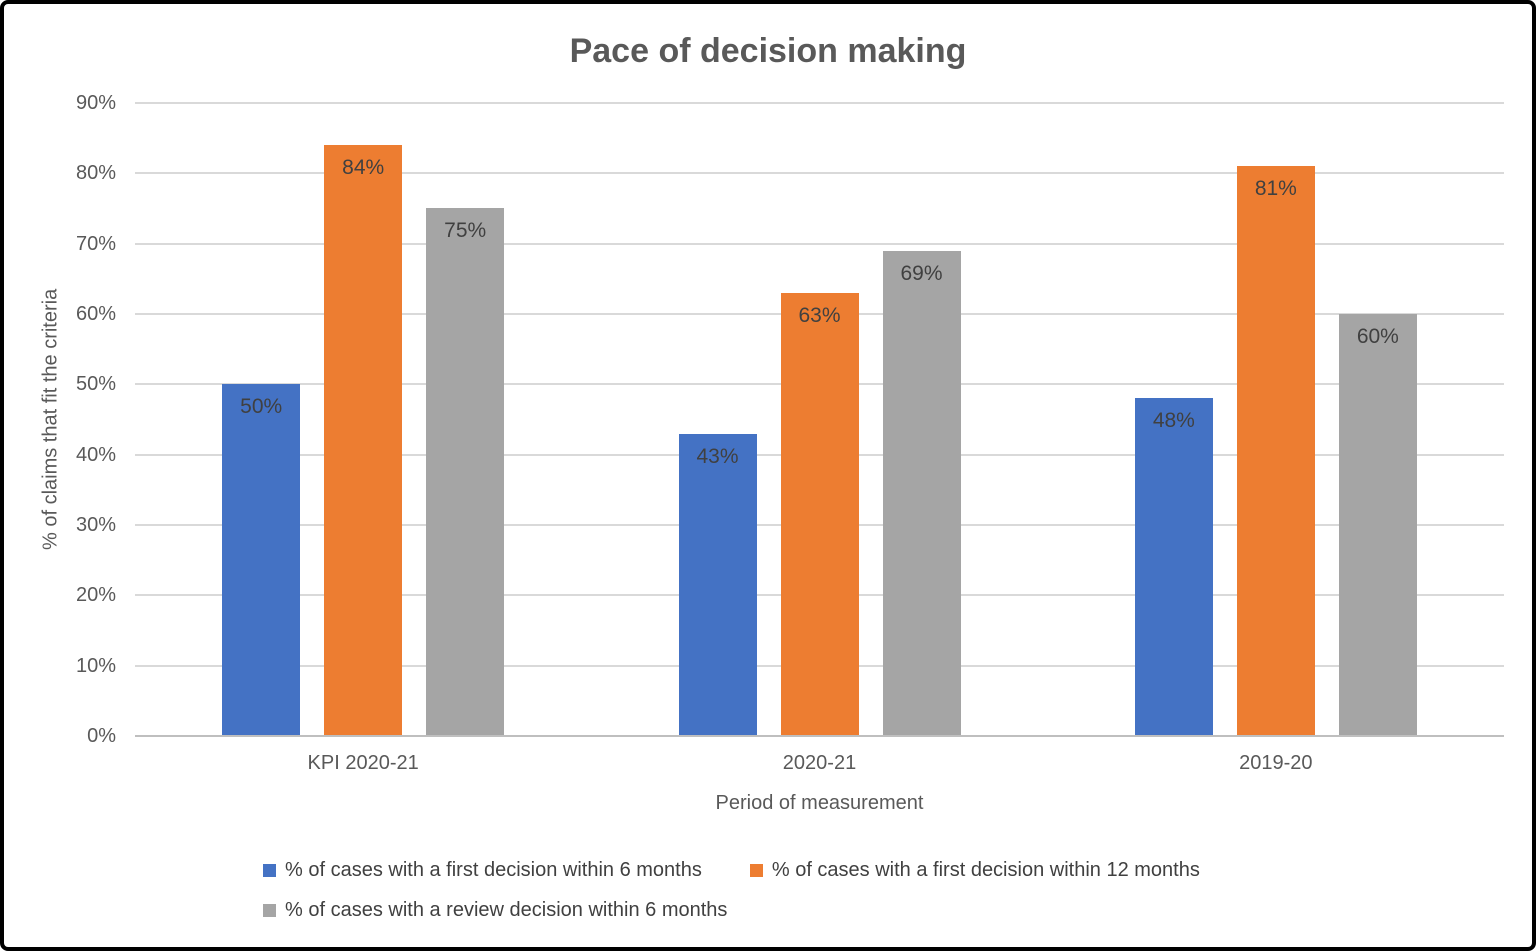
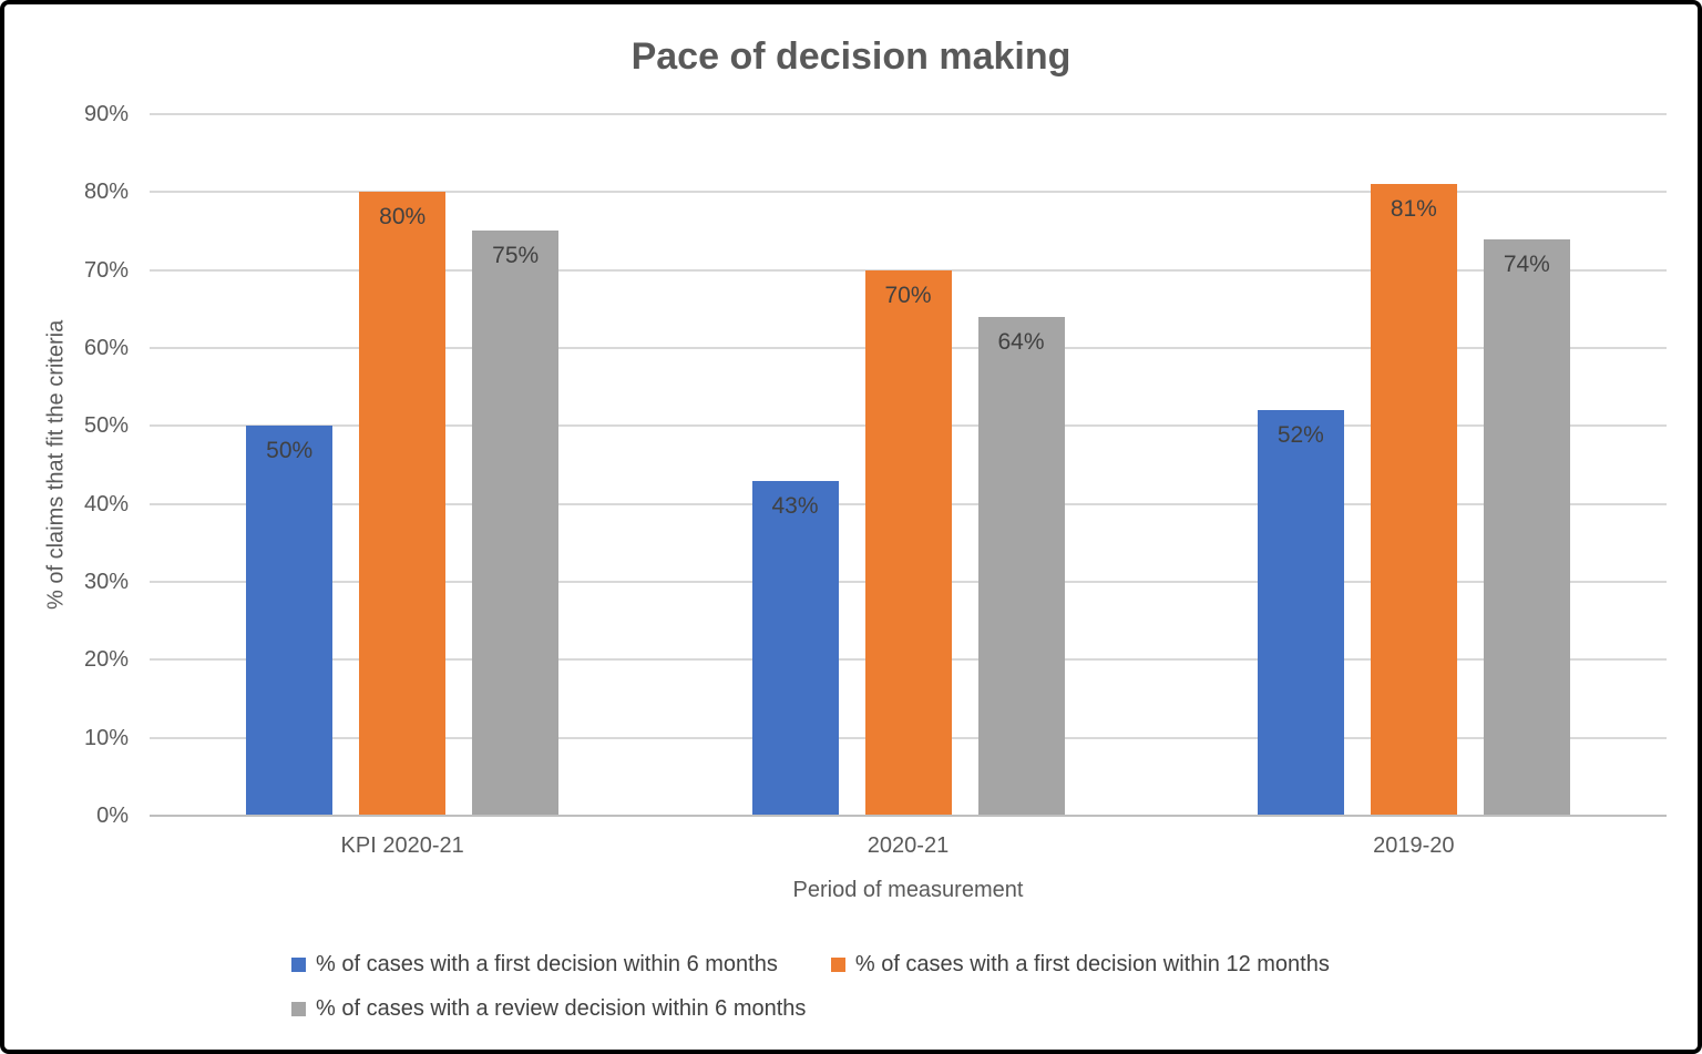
% of cases with a first decision within 12 months/KPI 2020-21: 84% -> 80%
% of cases with a first decision within 12 months/2020-21: 63% -> 70%
% of cases with a review decision within 6 months/2020-21: 69% -> 64%
% of cases with a first decision within 6 months/2019-20: 48% -> 52%
% of cases with a review decision within 6 months/2019-20: 60% -> 74%
